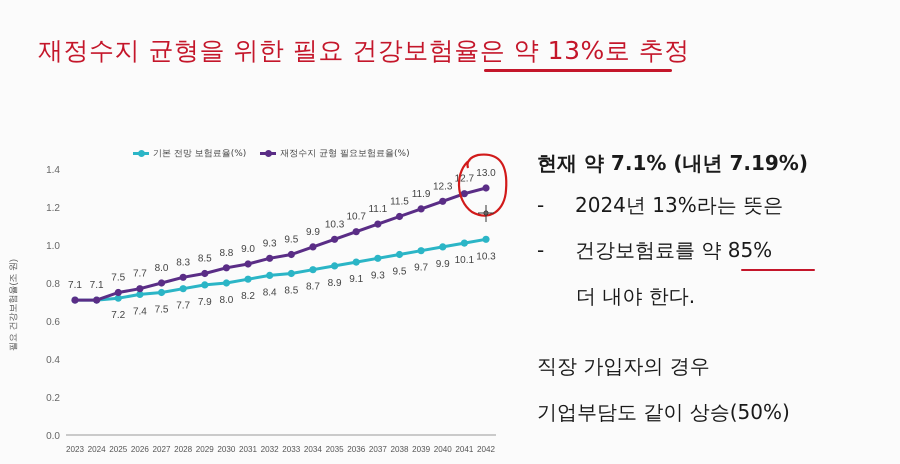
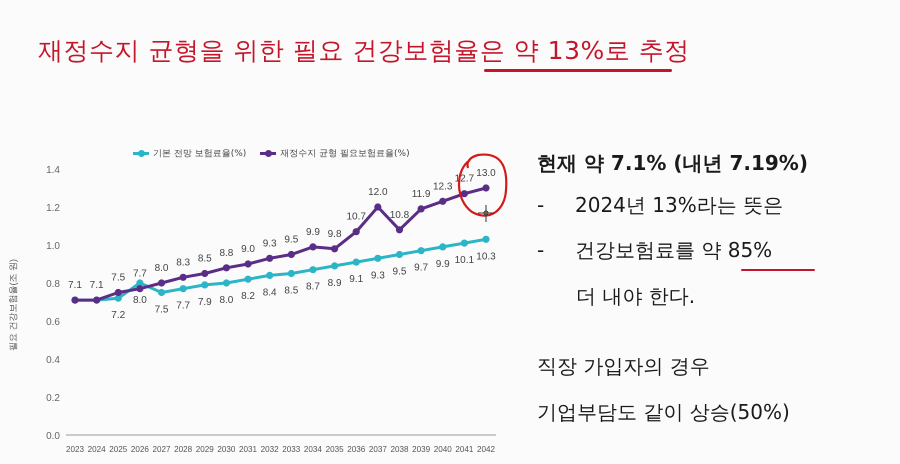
기본 전망 보험료율(%)/2026: 7.4 -> 8.0
재정수지 균형 필요보험료율(%)/2035: 10.3 -> 9.8
재정수지 균형 필요보험료율(%)/2037: 11.1 -> 12.0
재정수지 균형 필요보험료율(%)/2038: 11.5 -> 10.8
